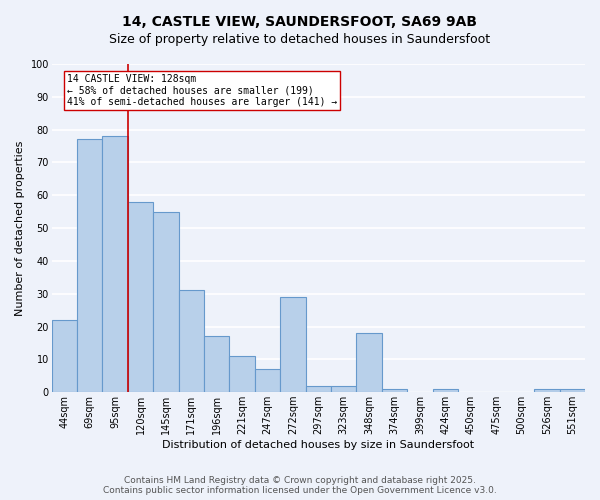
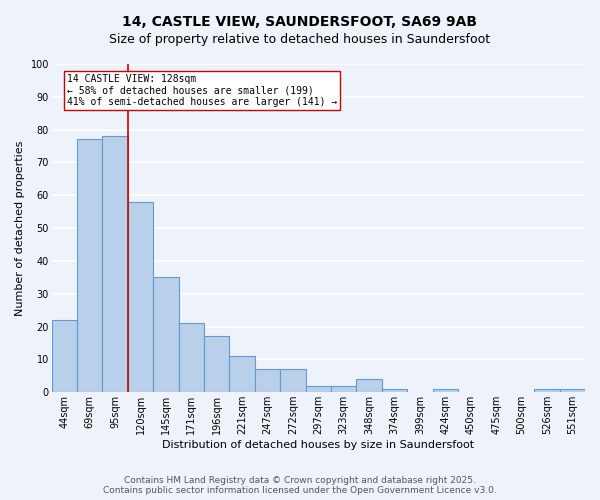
145sqm: 55 -> 35
171sqm: 31 -> 21
272sqm: 29 -> 7
348sqm: 18 -> 4
